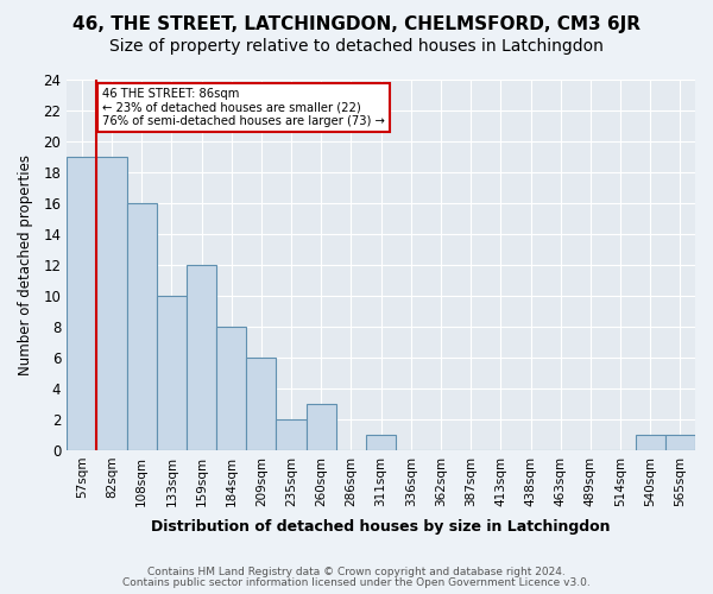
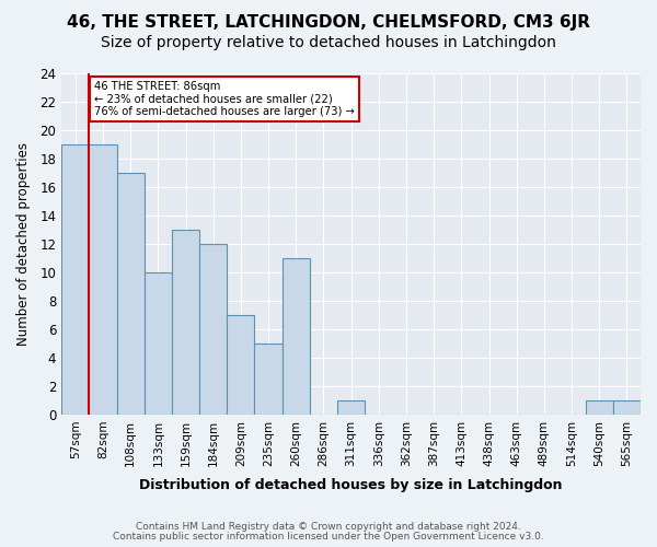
108sqm: 16 -> 17
159sqm: 12 -> 13
184sqm: 8 -> 12
209sqm: 6 -> 7
235sqm: 2 -> 5
260sqm: 3 -> 11
